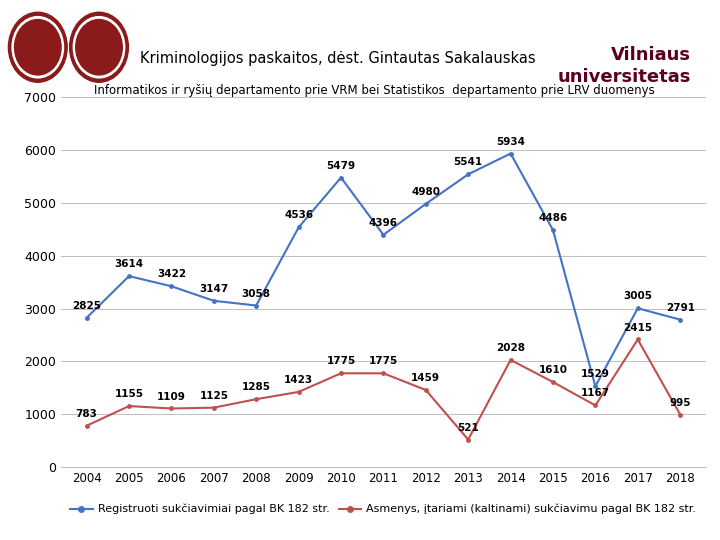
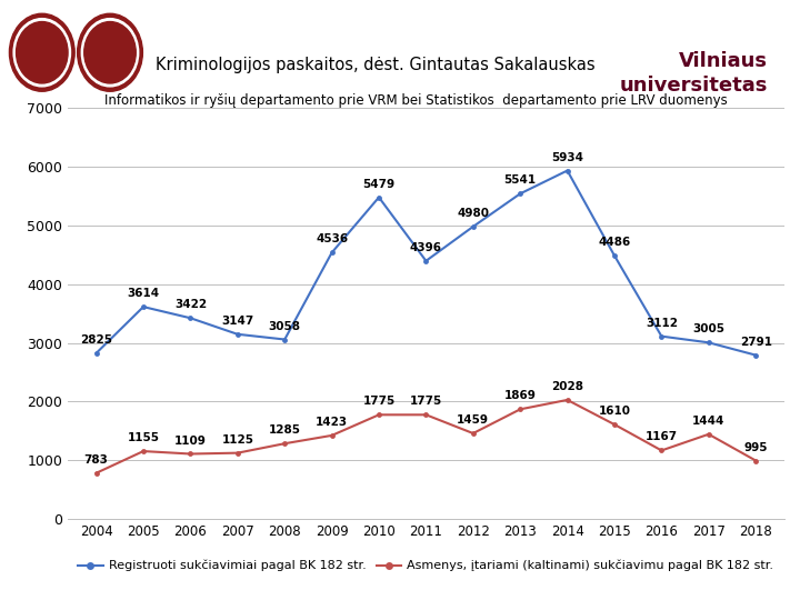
Asmenys, įtariami (kaltinami) sukčiavimu pagal BK 182 str./2013: 521 -> 1869
Registruoti sukčiavimiai pagal BK 182 str./2016: 1529 -> 3112
Asmenys, įtariami (kaltinami) sukčiavimu pagal BK 182 str./2017: 2415 -> 1444
